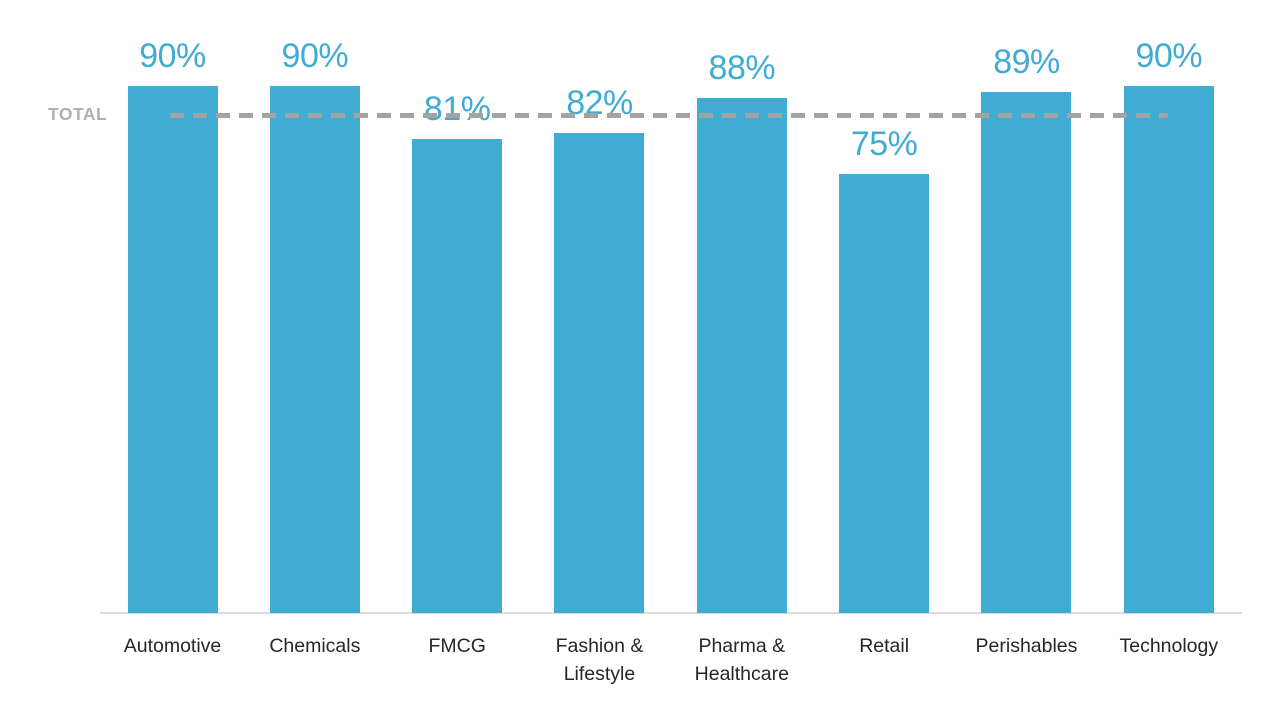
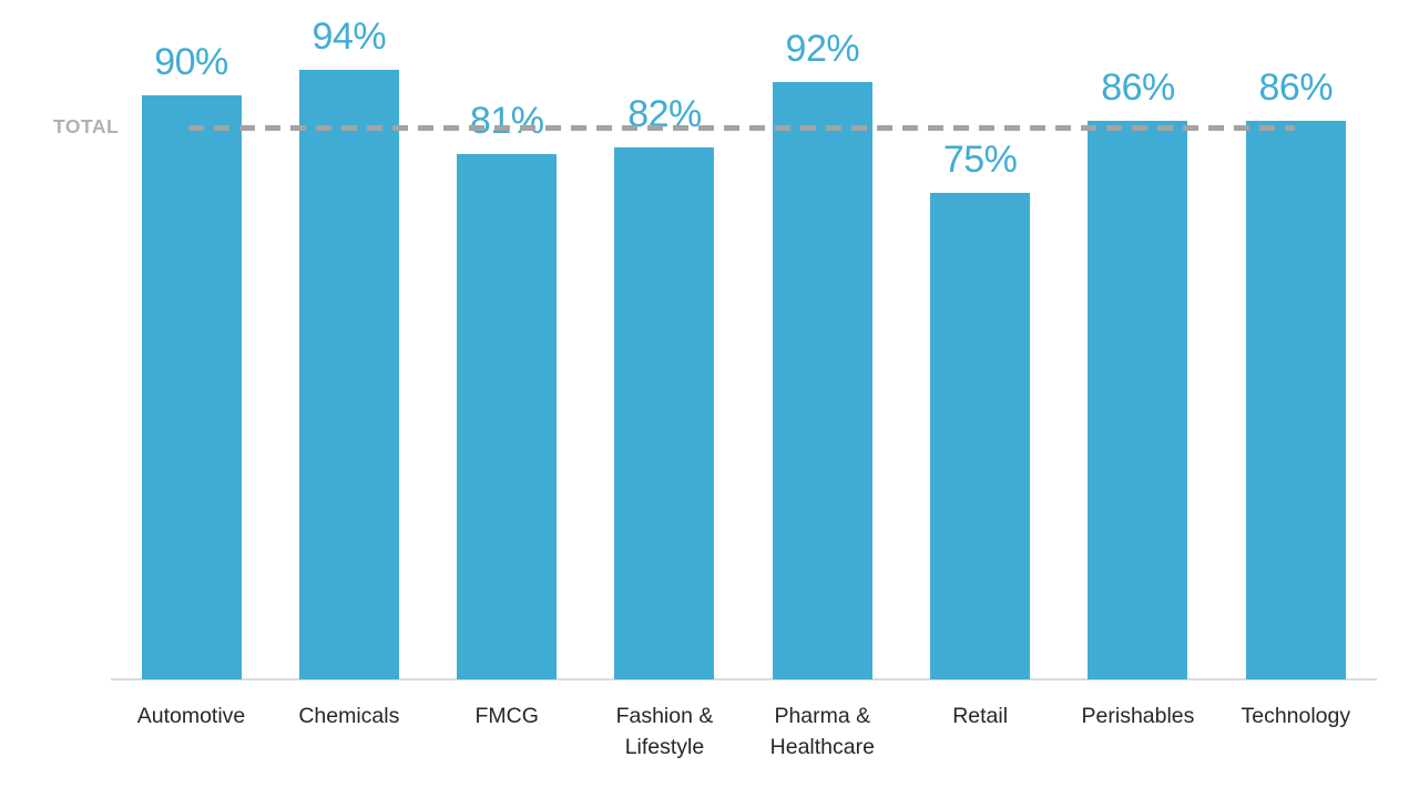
Chemicals: 90% -> 94%
Pharma & Healthcare: 88% -> 92%
Perishables: 89% -> 86%
Technology: 90% -> 86%
